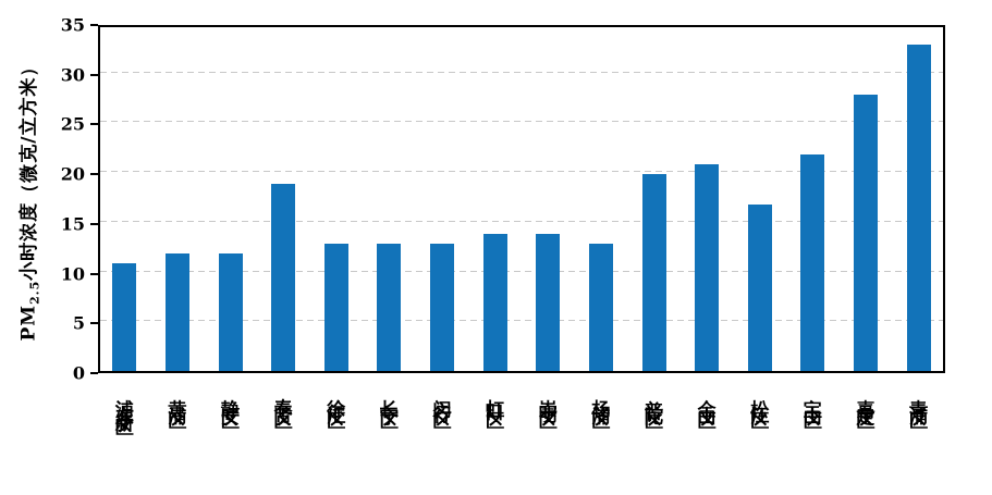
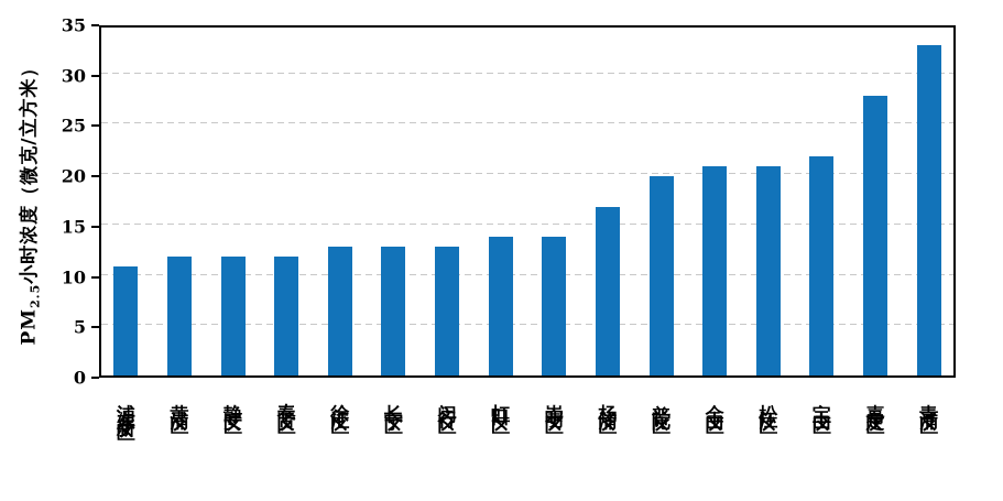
奉贤区: 19 -> 12
杨浦区: 13 -> 17
松江区: 17 -> 21
